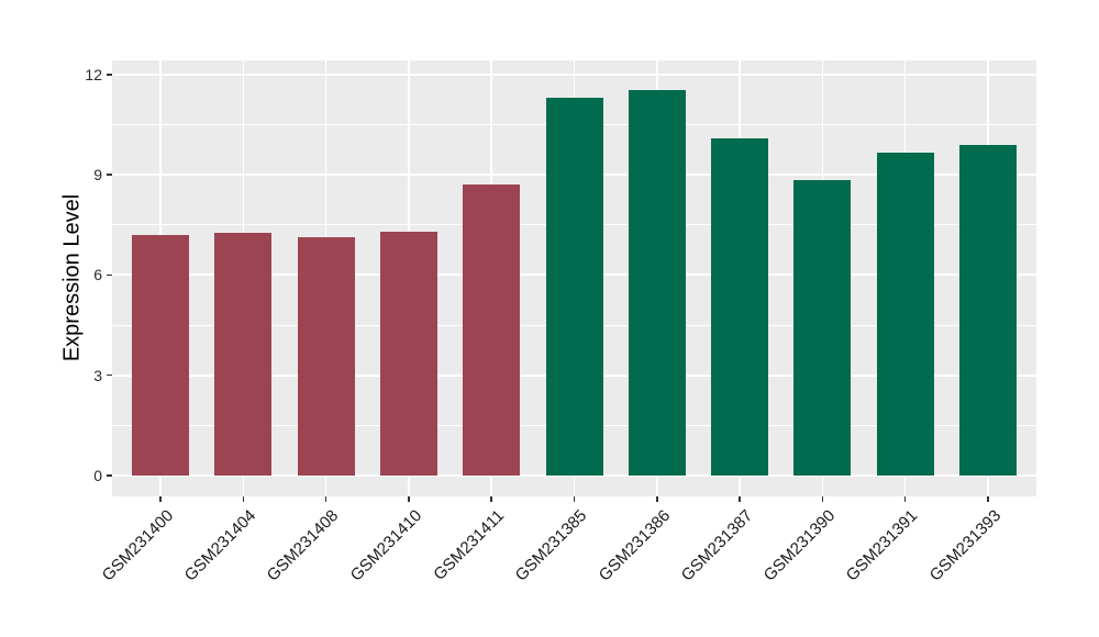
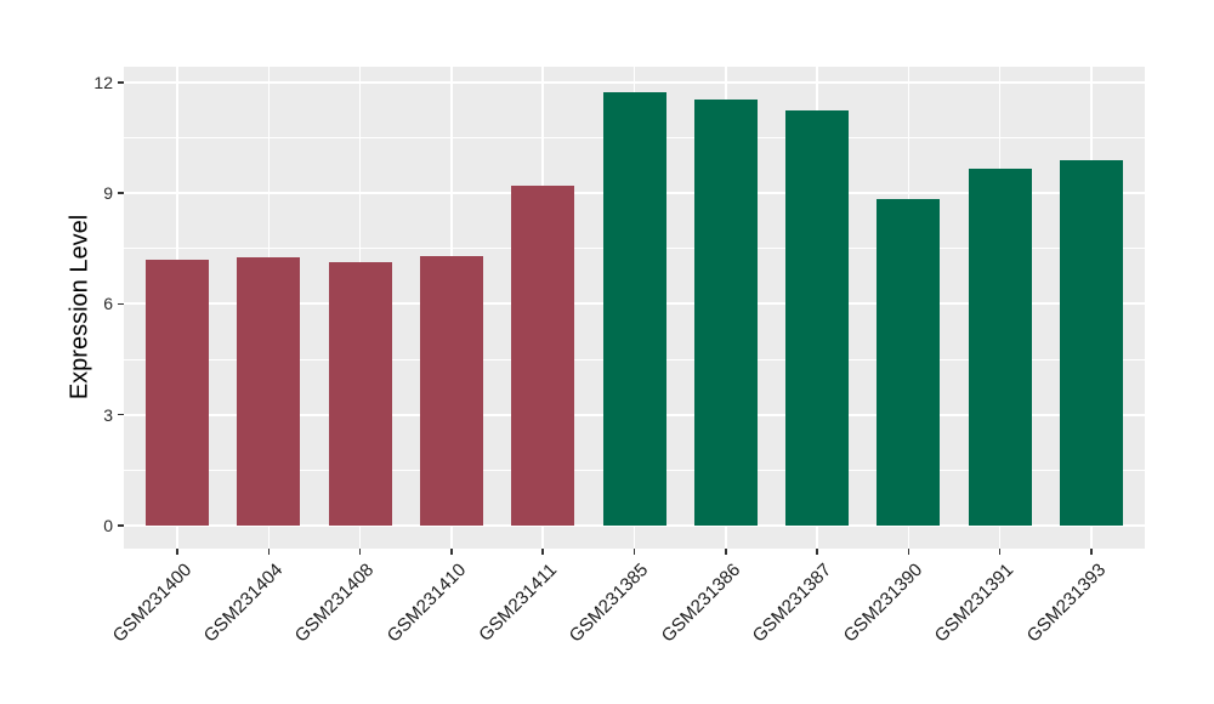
GSM231411: 8.7 -> 9.2
GSM231385: 11.3 -> 11.8
GSM231387: 10.1 -> 11.2
